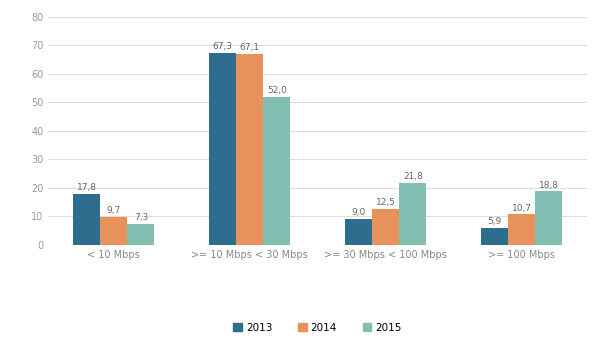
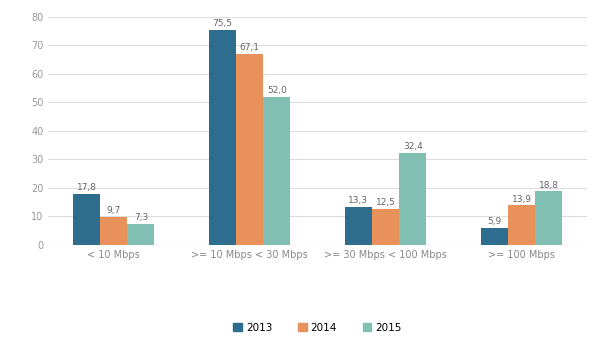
2013/>= 10 Mbps < 30 Mbps: 67,3 -> 75,5
2013/>= 30 Mbps < 100 Mbps: 9,0 -> 13,3
2015/>= 30 Mbps < 100 Mbps: 21,8 -> 32,4
2014/>= 100 Mbps: 10,7 -> 13,9
